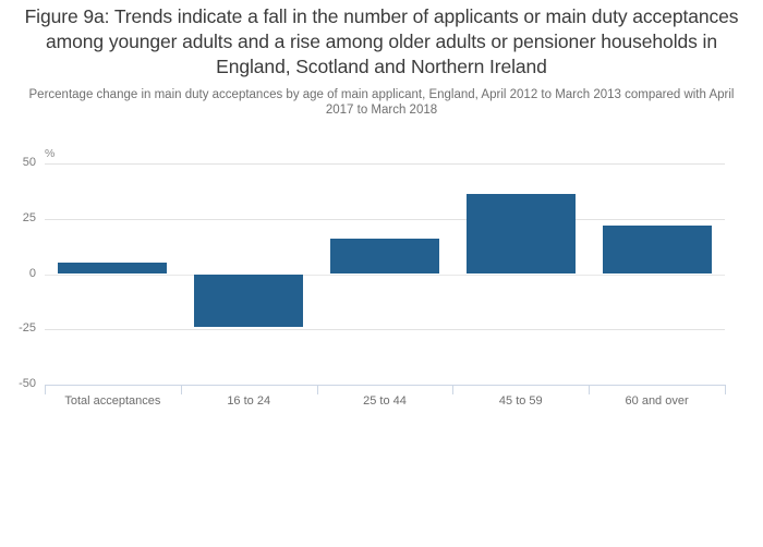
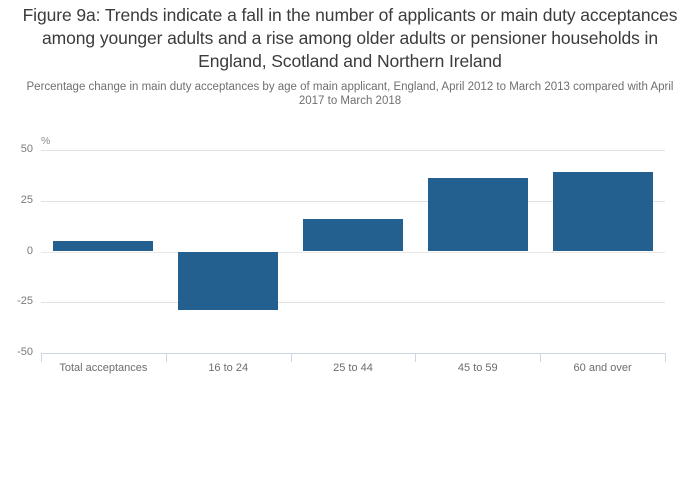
16 to 24: -24 -> -29
60 and over: 22 -> 39
